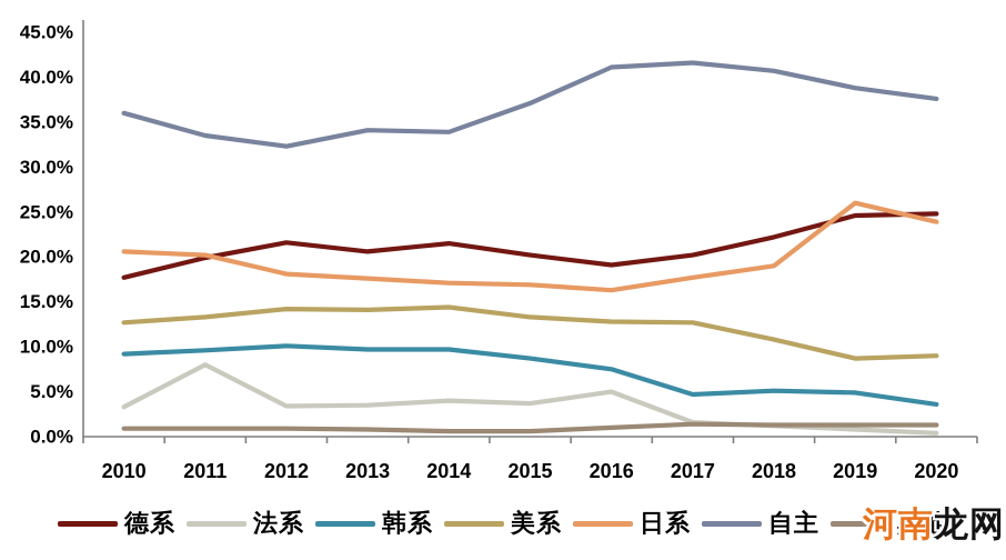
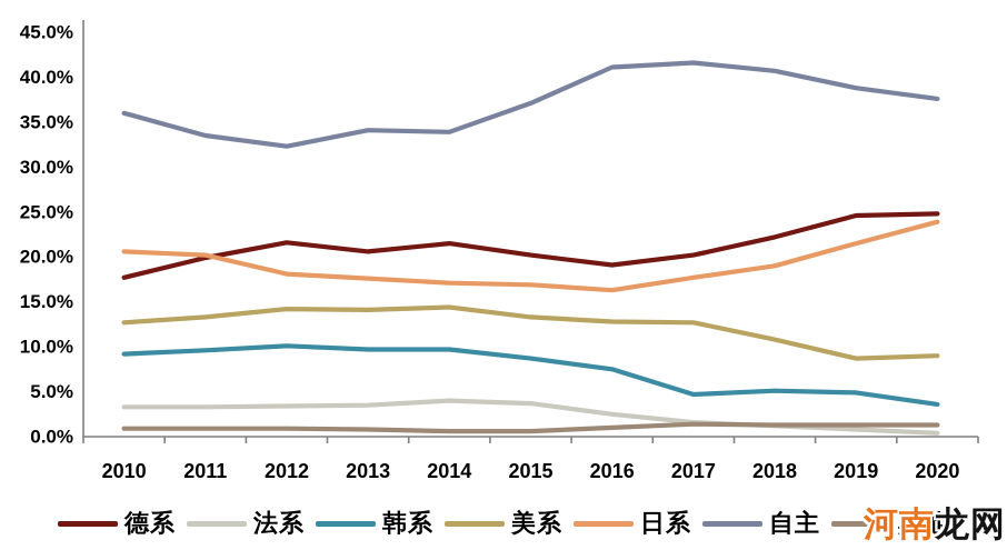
法系/2011: 8% -> 3%
法系/2016: 5% -> 2%
日系/2019: 26% -> 22%
